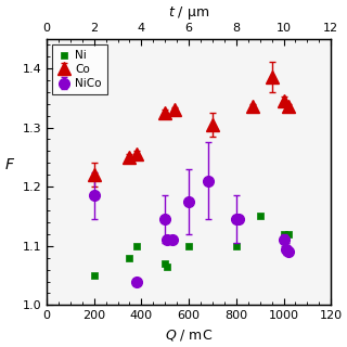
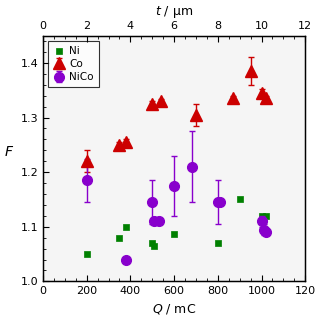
Ni/600: 1.100 -> 1.086
Ni/800: 1.100 -> 1.070
